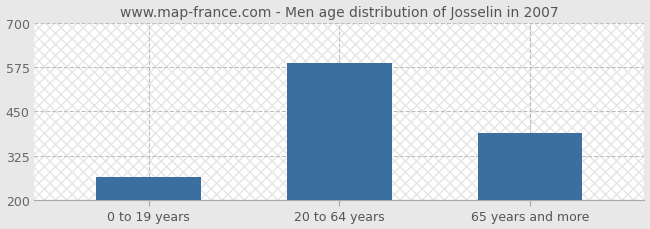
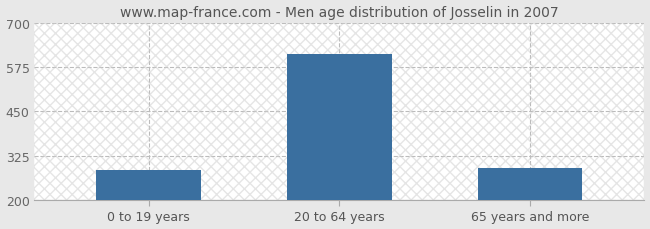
0 to 19 years: 265 -> 285
20 to 64 years: 585 -> 610
65 years and more: 390 -> 290
